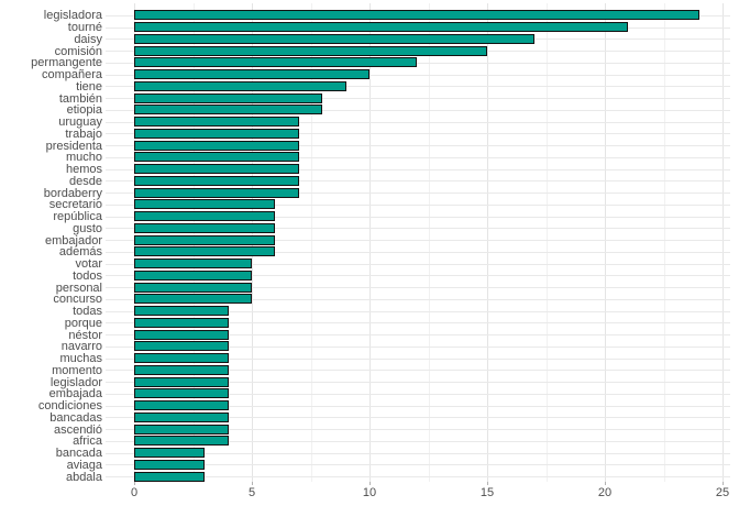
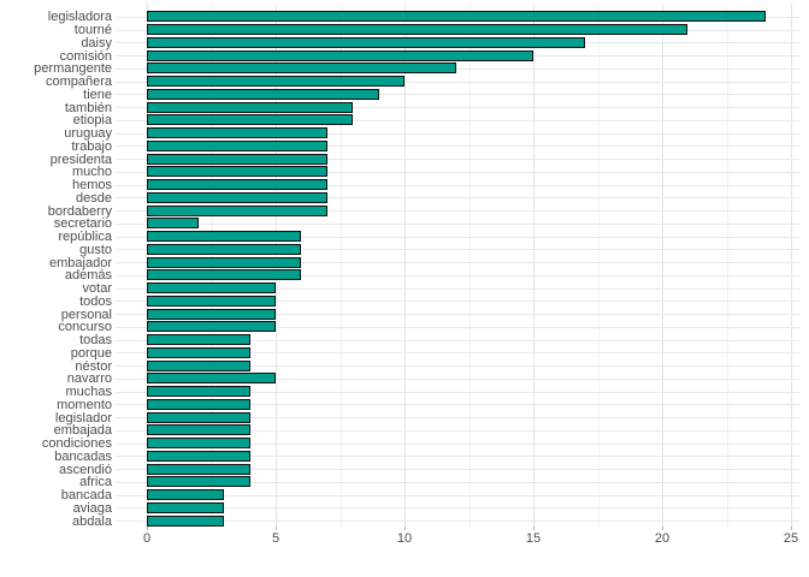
secretario: 6 -> 2
navarro: 4 -> 5
